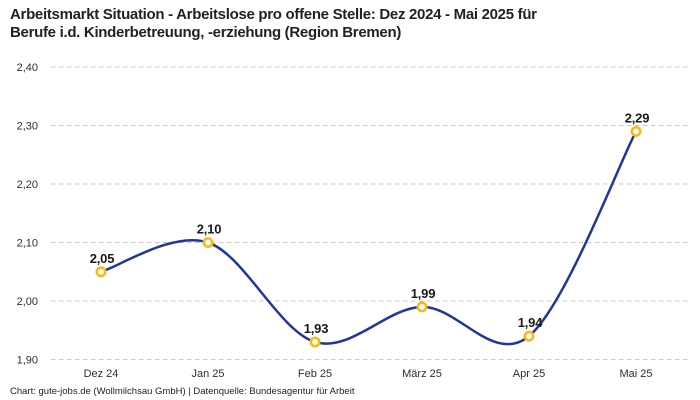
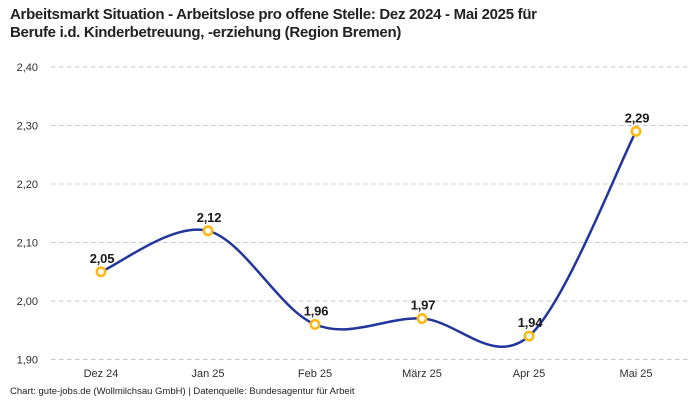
Jan 25: 2,10 -> 2,12
Feb 25: 1,93 -> 1,96
März 25: 1,99 -> 1,97
